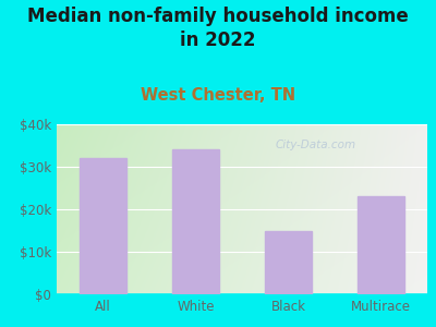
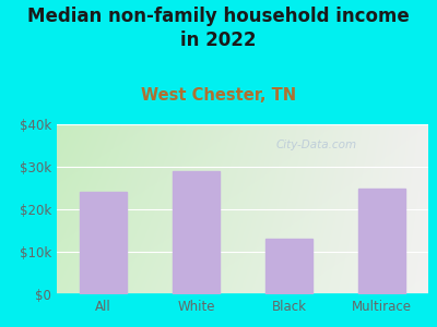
All: $32k -> $24k
White: $34k -> $29k
Black: $15k -> $13k
Multirace: $23k -> $25k
